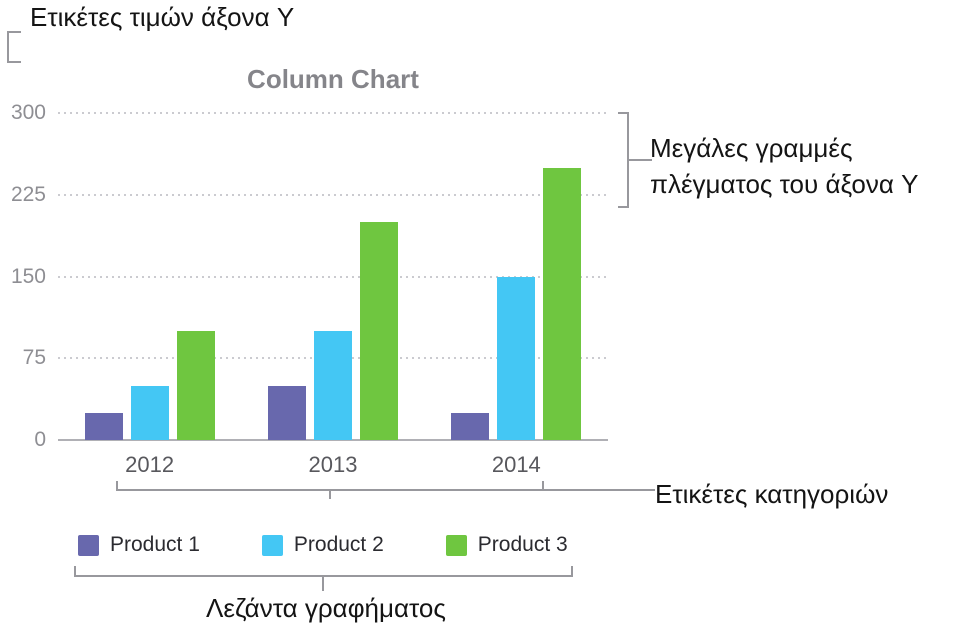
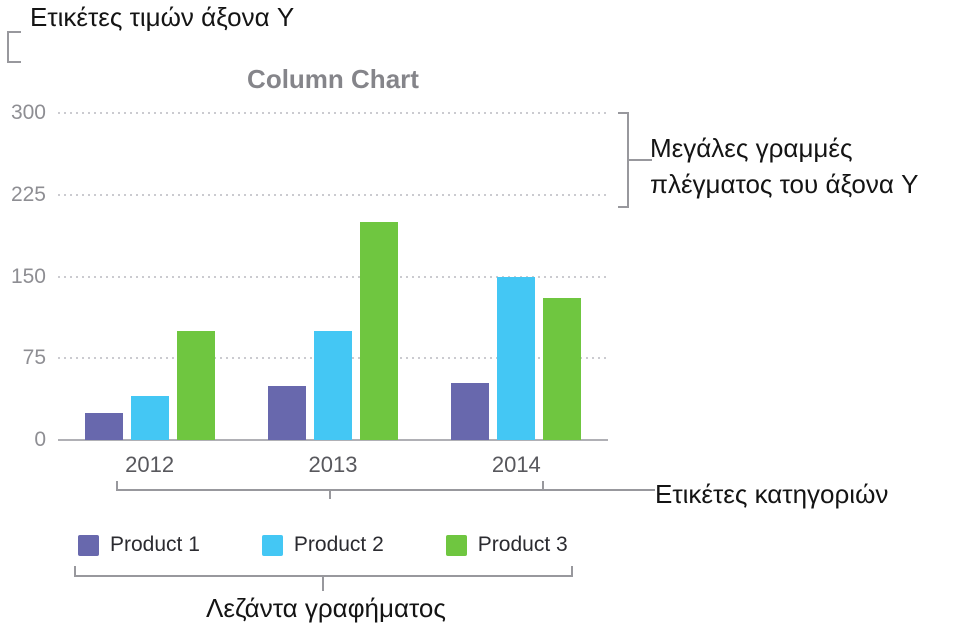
Product 2/2012: 50 -> 40
Product 1/2014: 25 -> 52
Product 3/2014: 250 -> 130
